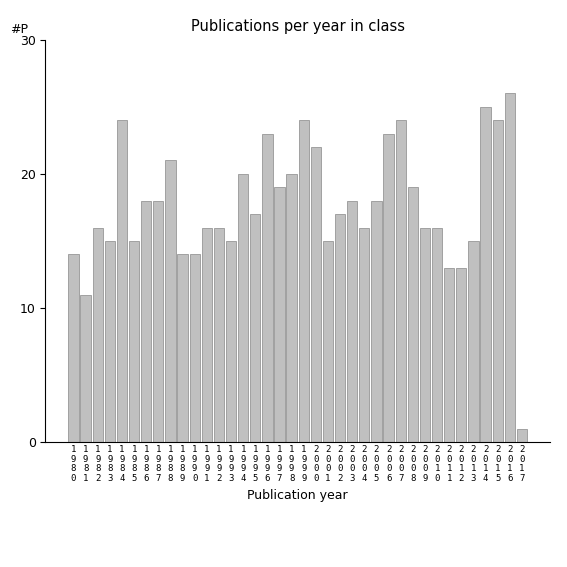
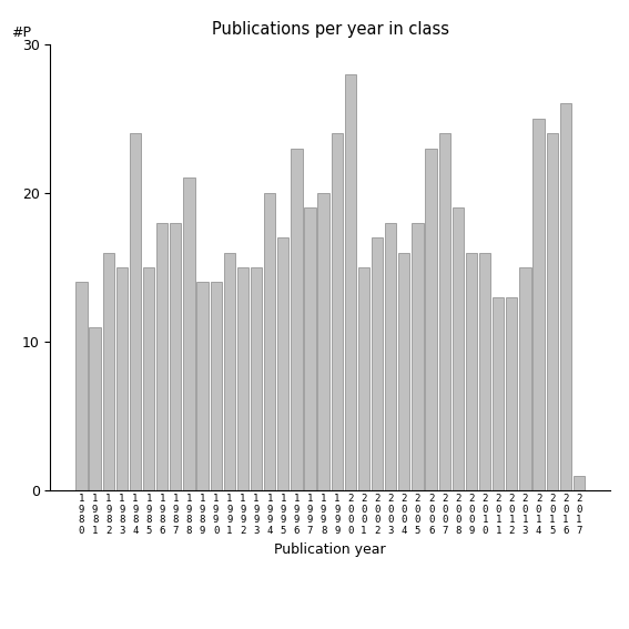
1 9 9 2: 16 -> 15
2 0 0 0: 22 -> 28
